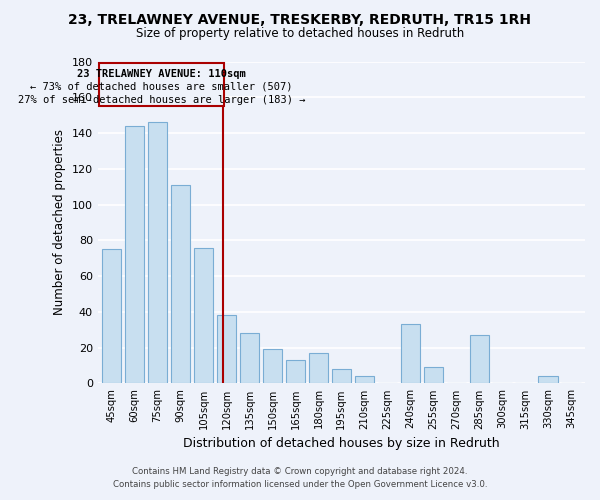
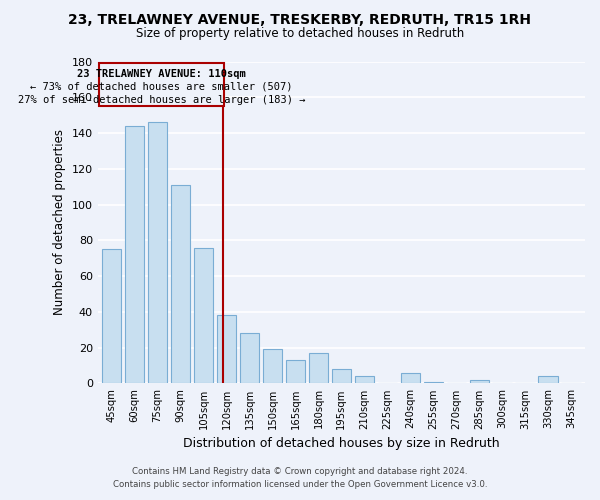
240sqm: 33 -> 6
255sqm: 9 -> 1
285sqm: 27 -> 2
